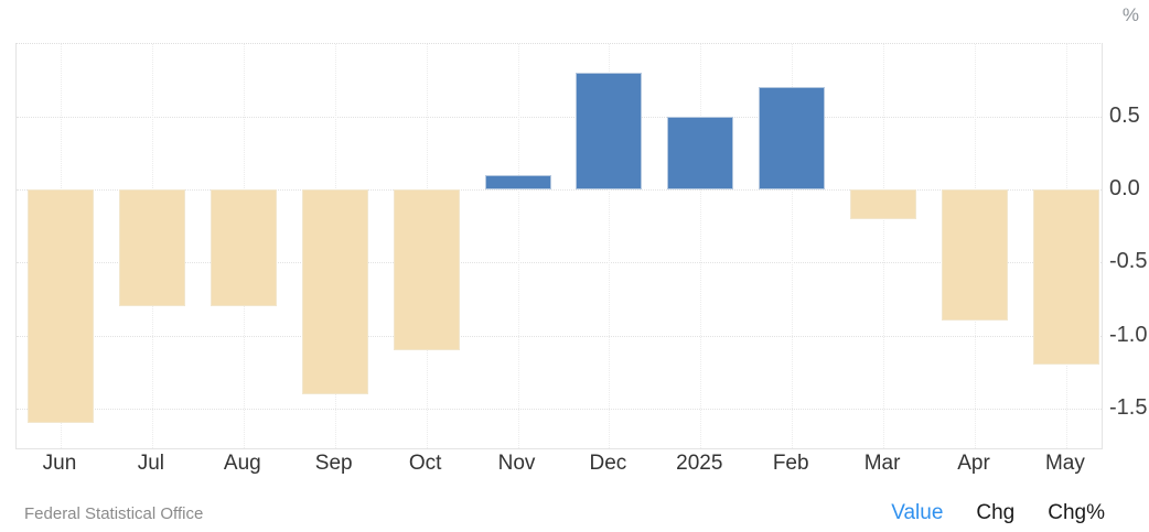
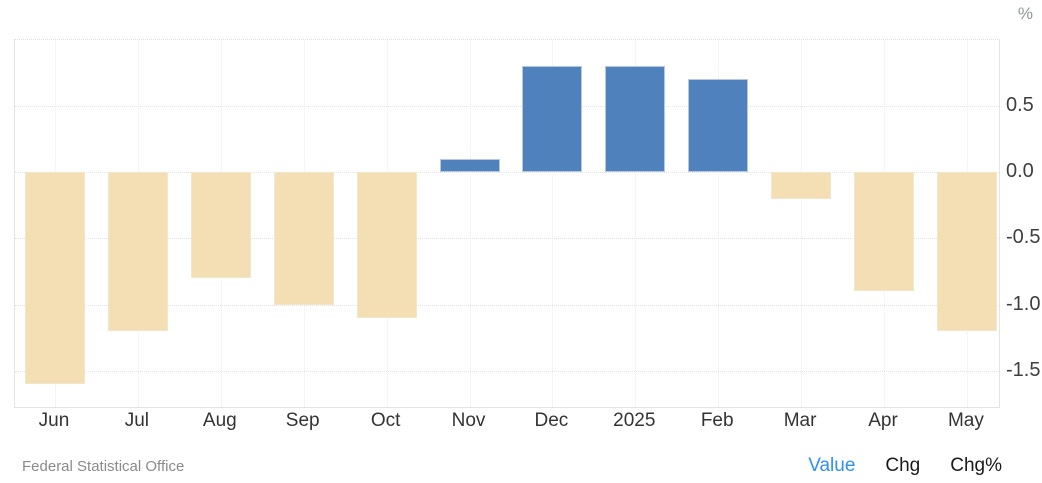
Jul: -0.8 -> -1.2
Sep: -1.4 -> -1.0
2025: 0.5 -> 0.8
